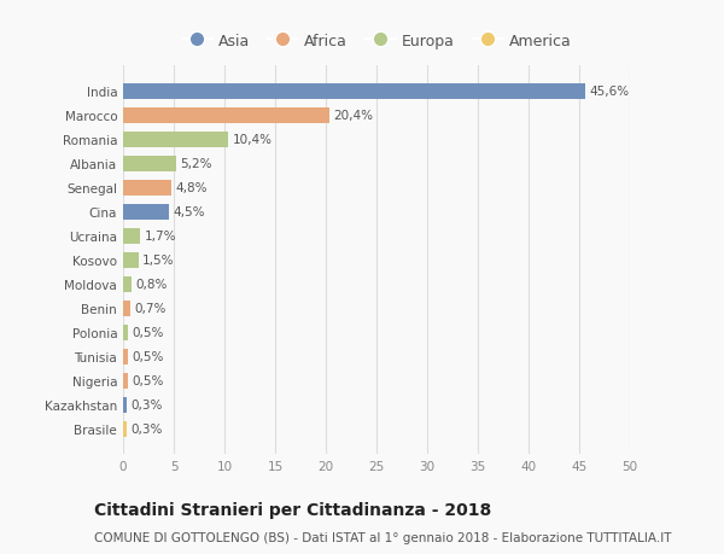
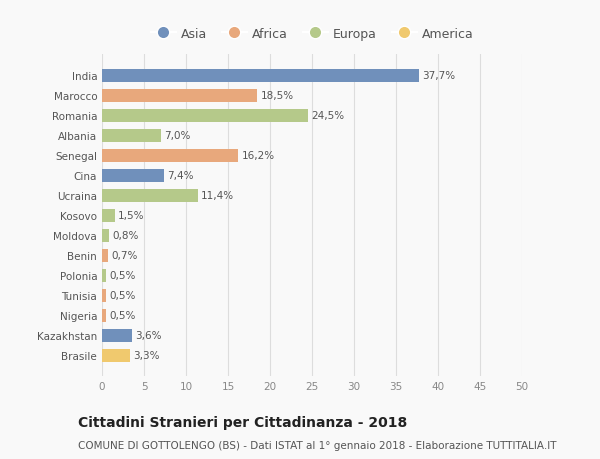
India: 45,6% -> 37,7%
Marocco: 20,4% -> 18,5%
Romania: 10,4% -> 24,5%
Albania: 5,2% -> 7,0%
Senegal: 4,8% -> 16,2%
Cina: 4,5% -> 7,4%
Ucraina: 1,7% -> 11,4%
Kazakhstan: 0,3% -> 3,6%
Brasile: 0,3% -> 3,3%
